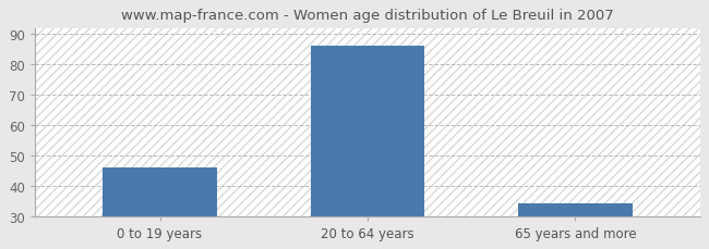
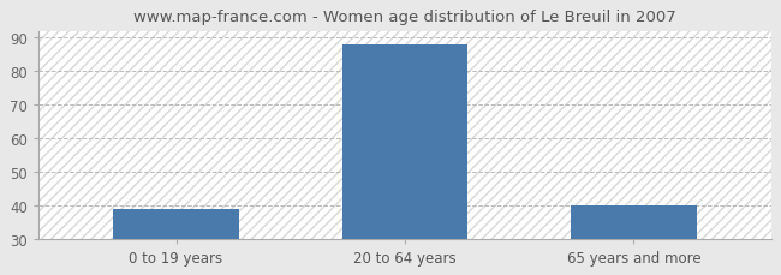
0 to 19 years: 46 -> 39
20 to 64 years: 86 -> 88
65 years and more: 34 -> 40
